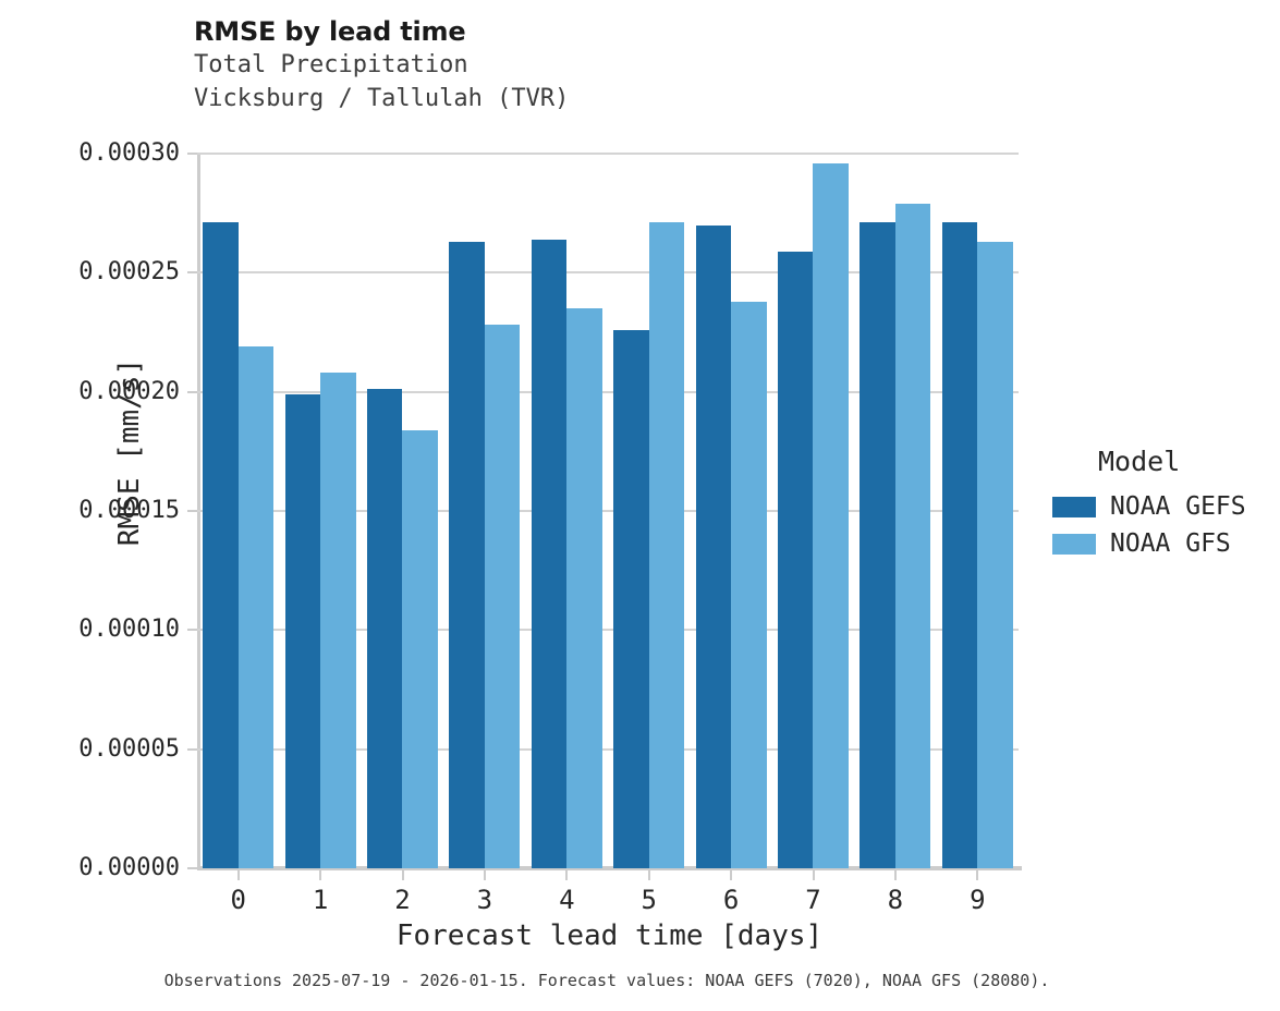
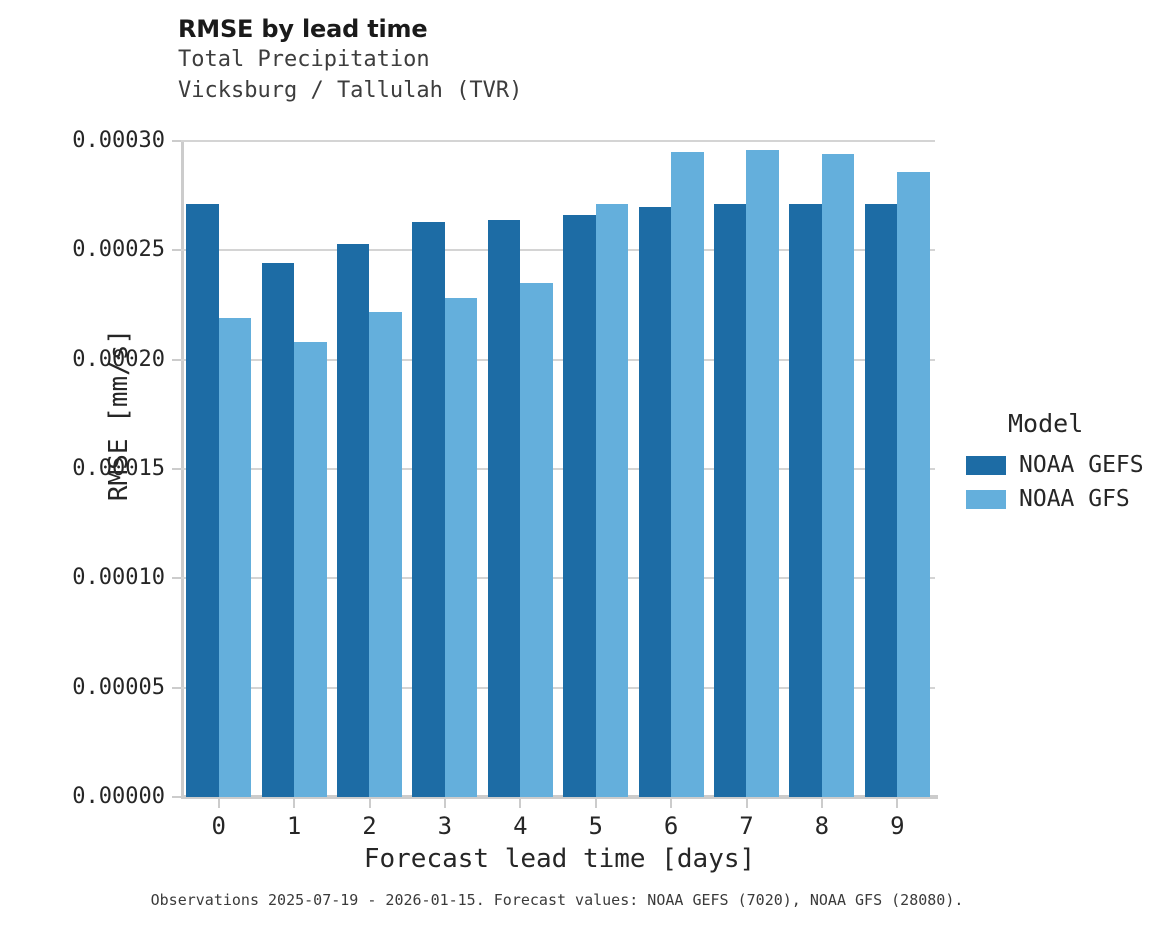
NOAA GEFS/1: 0.000199 -> 0.000244
NOAA GEFS/2: 0.000201 -> 0.000253
NOAA GFS/2: 0.000184 -> 0.000222
NOAA GEFS/5: 0.000226 -> 0.000266
NOAA GFS/6: 0.000238 -> 0.000295
NOAA GEFS/7: 0.000259 -> 0.000271
NOAA GFS/8: 0.000279 -> 0.000294
NOAA GFS/9: 0.000263 -> 0.000286
